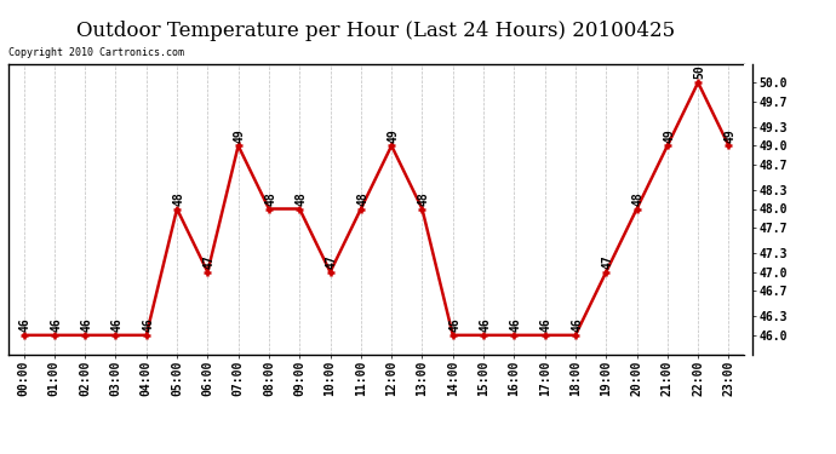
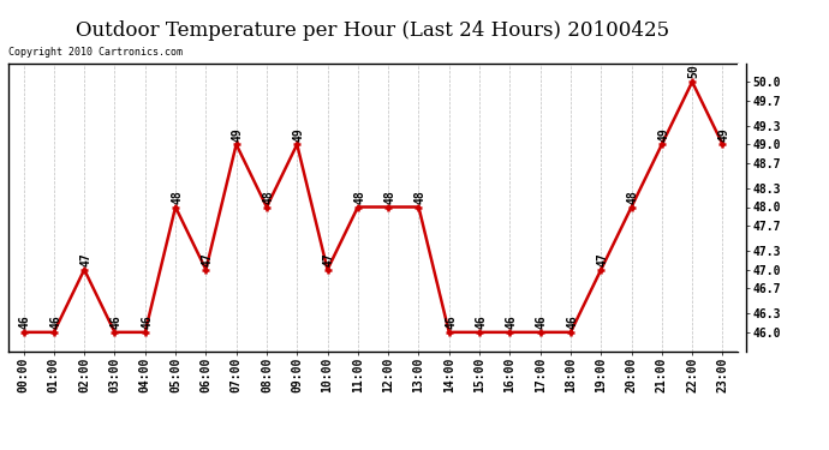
02:00: 46 -> 47
09:00: 48 -> 49
12:00: 49 -> 48
